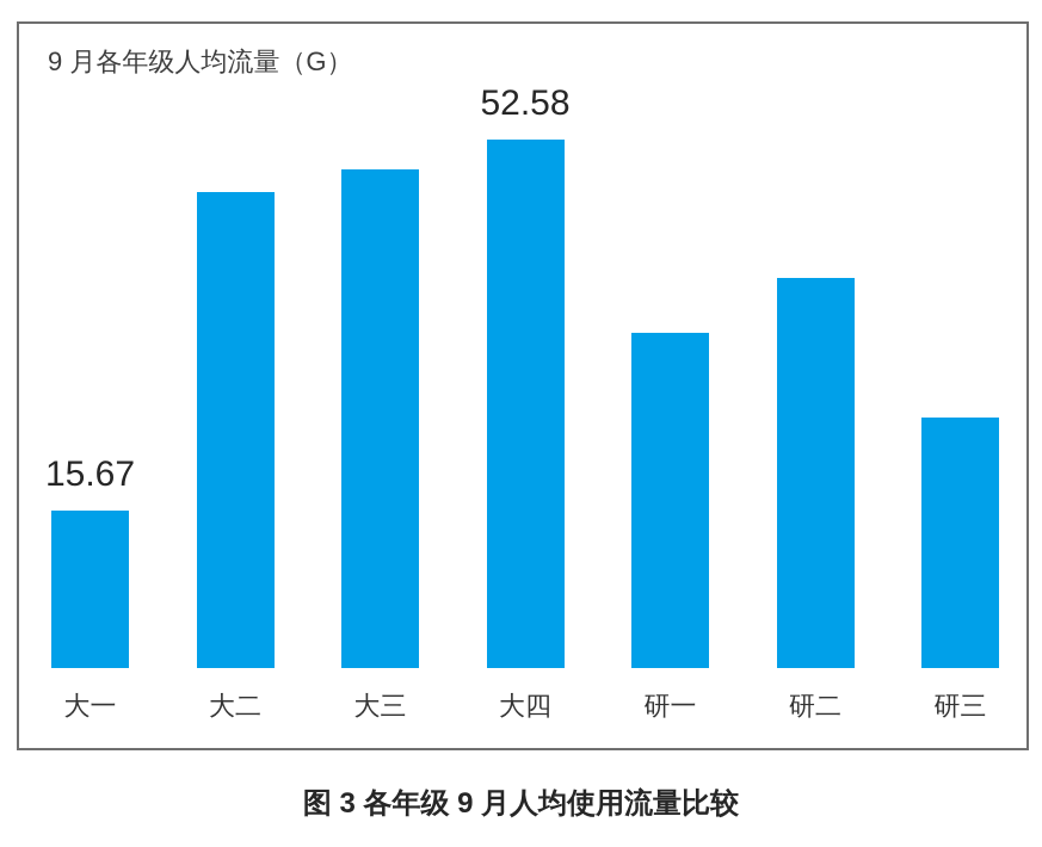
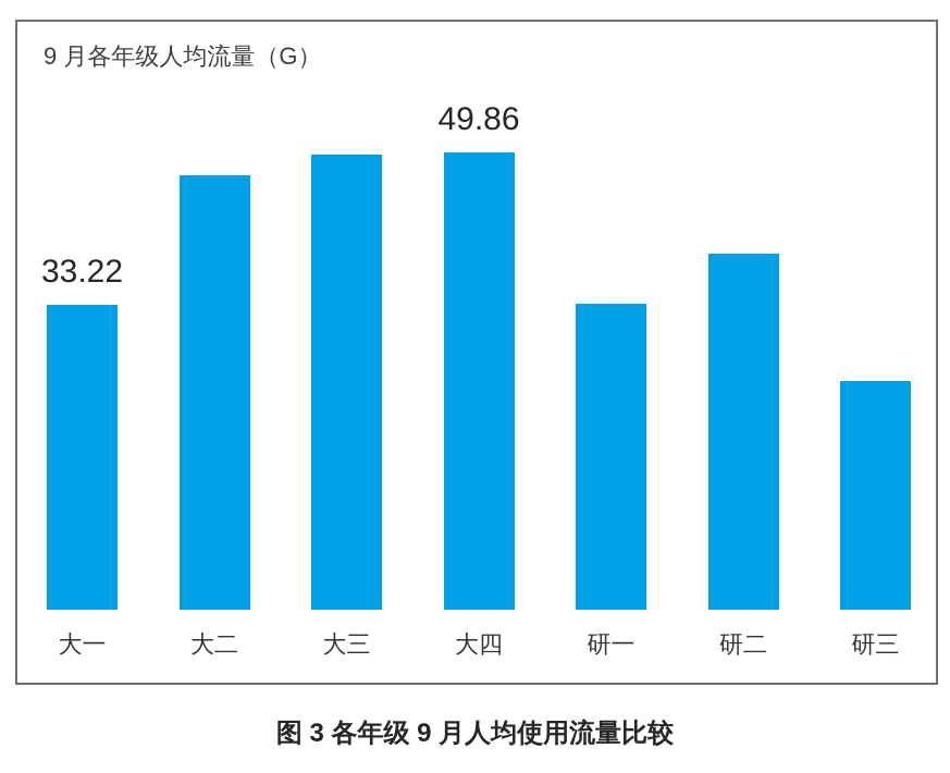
大一: 15.67 -> 33.22
大四: 52.58 -> 49.86
